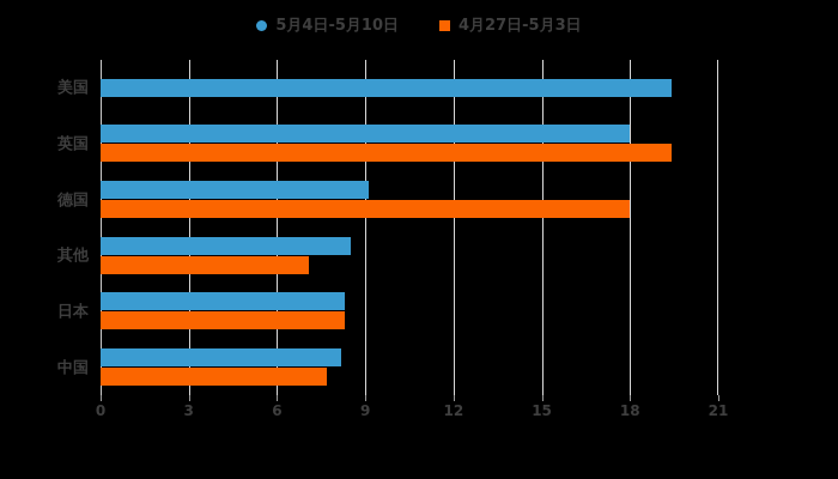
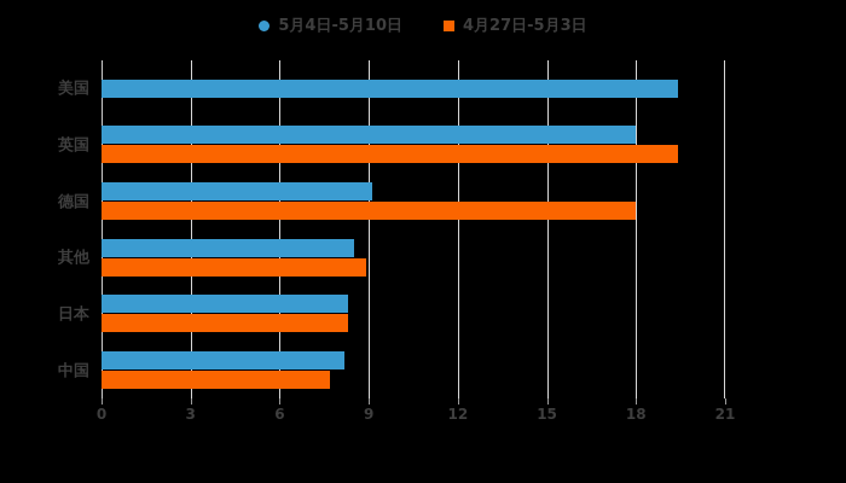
4月27日-5月3日/其他: 7.1 -> 8.9
